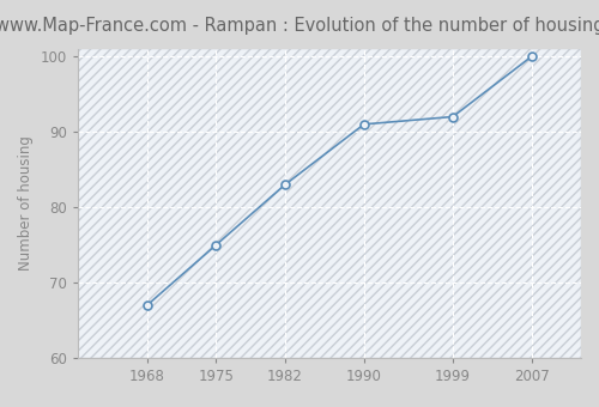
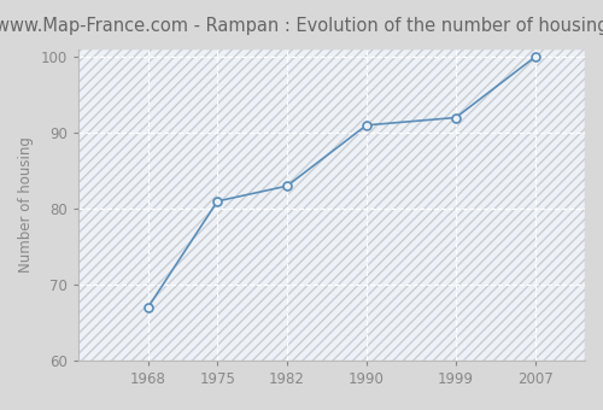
1975: 75 -> 81
